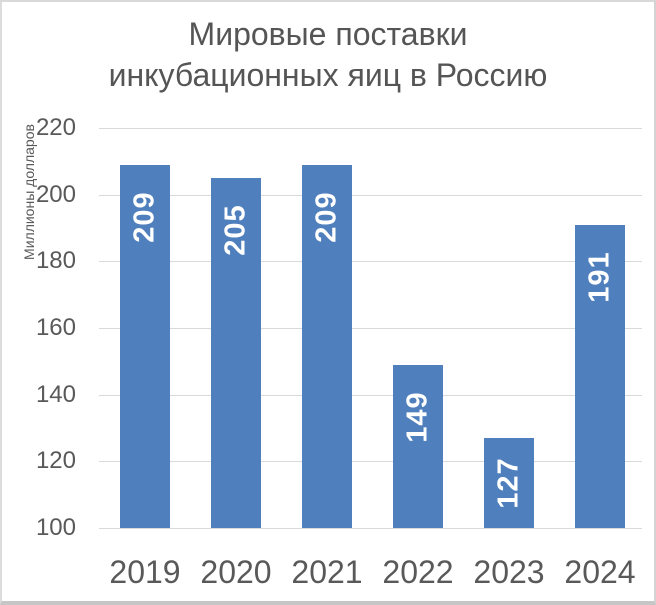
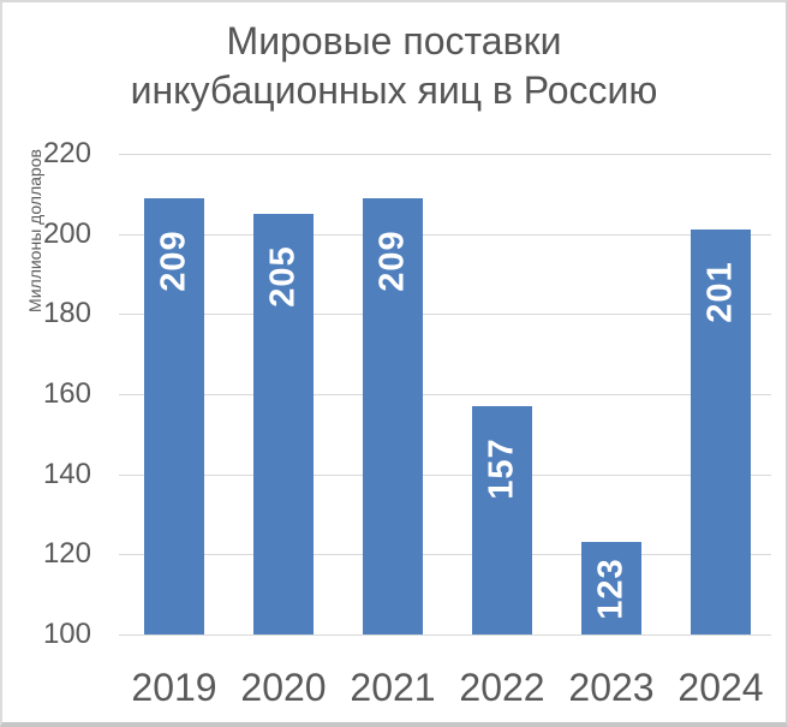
2022: 149 -> 157
2023: 127 -> 123
2024: 191 -> 201
